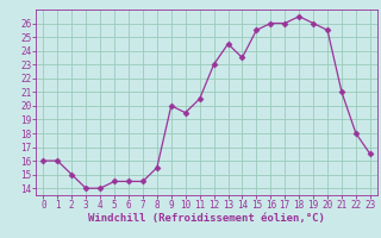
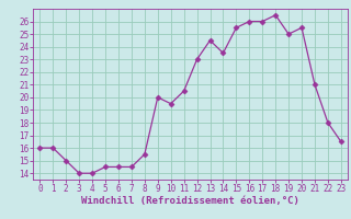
19: 26.0 -> 25.0
